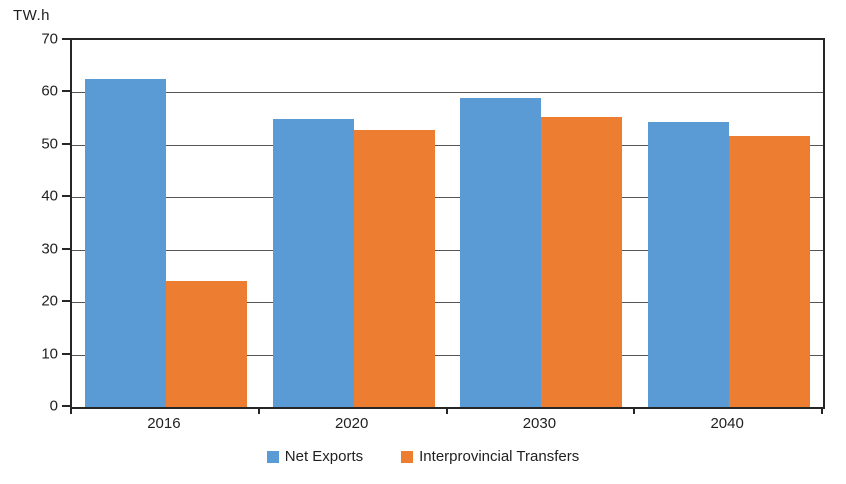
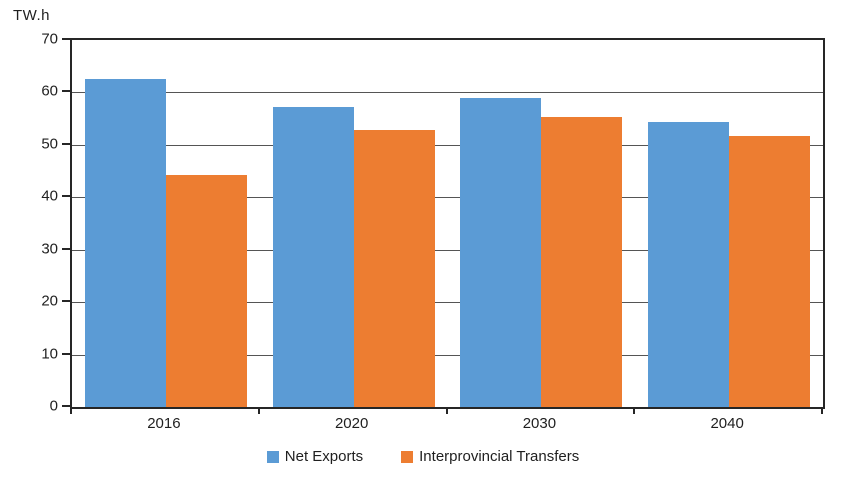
Interprovincial Transfers/2016: 24 -> 44
Net Exports/2020: 55 -> 57
